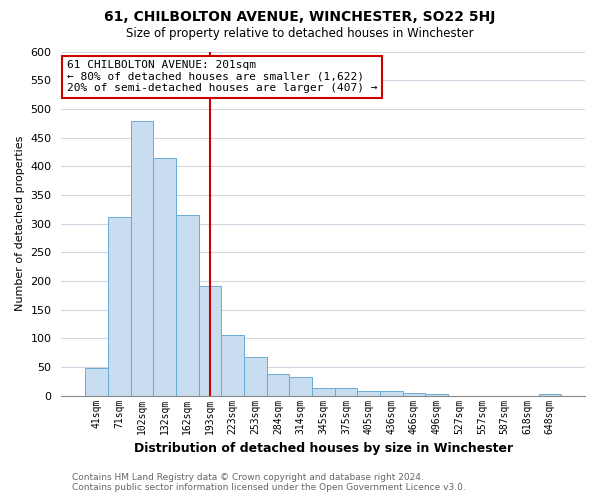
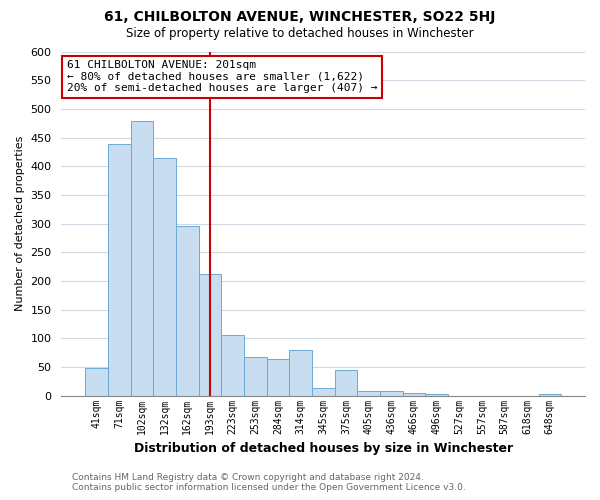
71sqm: 312 -> 438
162sqm: 315 -> 296
193sqm: 192 -> 212
284sqm: 38 -> 64
314sqm: 32 -> 80
375sqm: 14 -> 44
